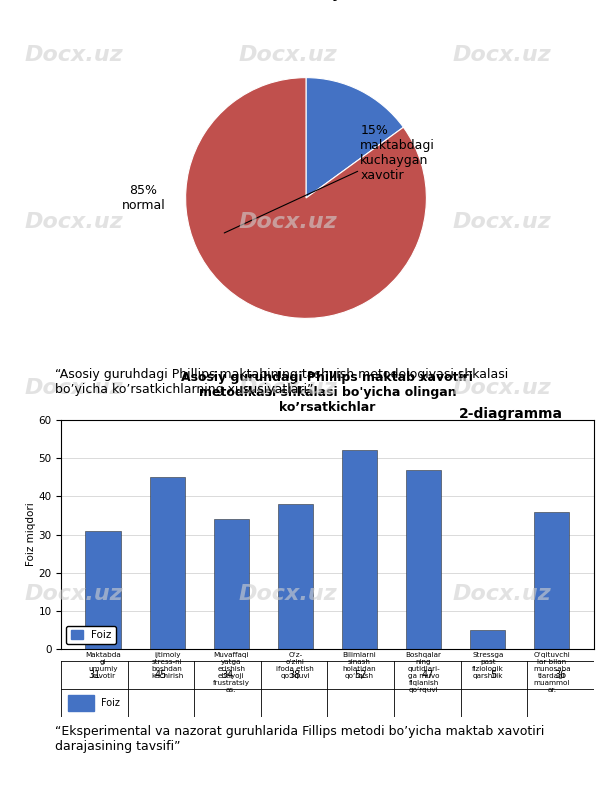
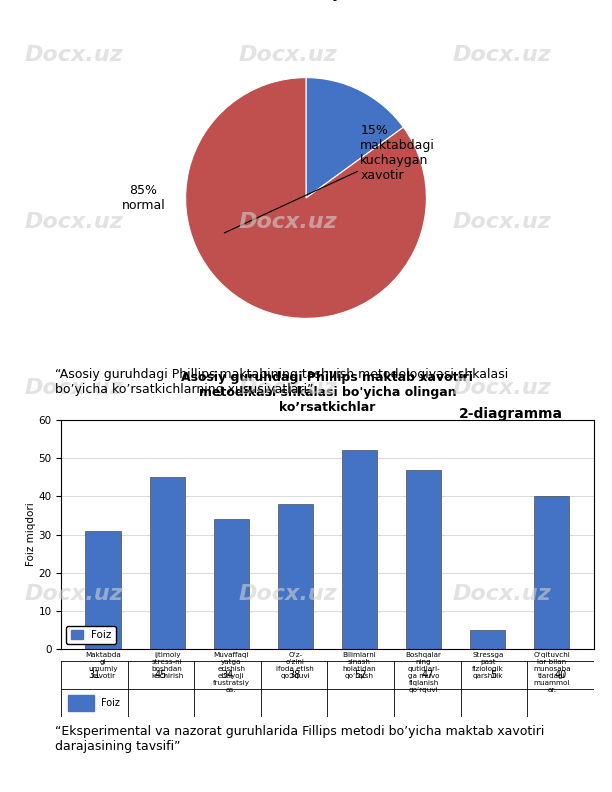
O‘qituvchi lar bilan munosaba tlardagi muammol ar.: 36 -> 40
